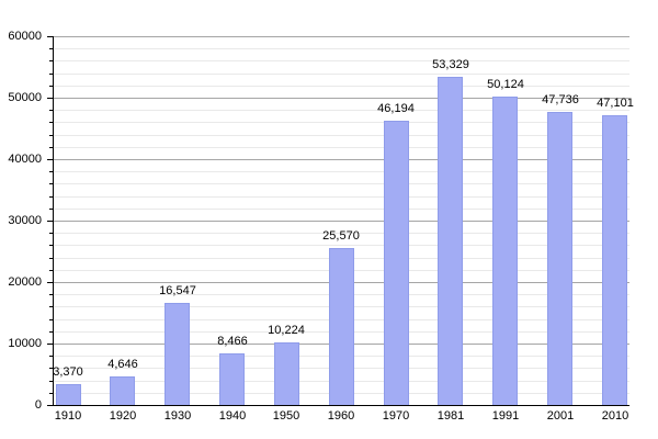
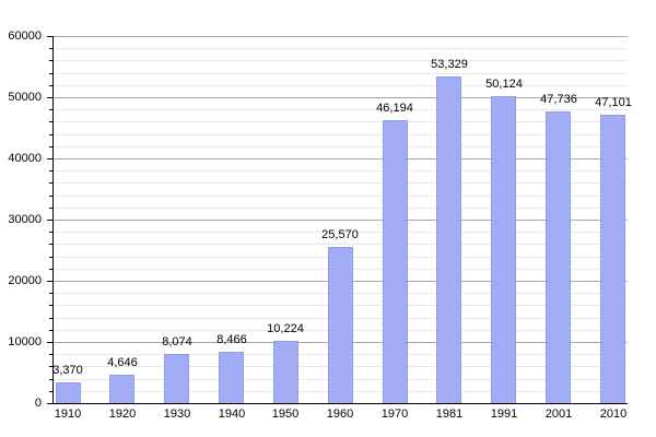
1930: 16,547 -> 8,074
